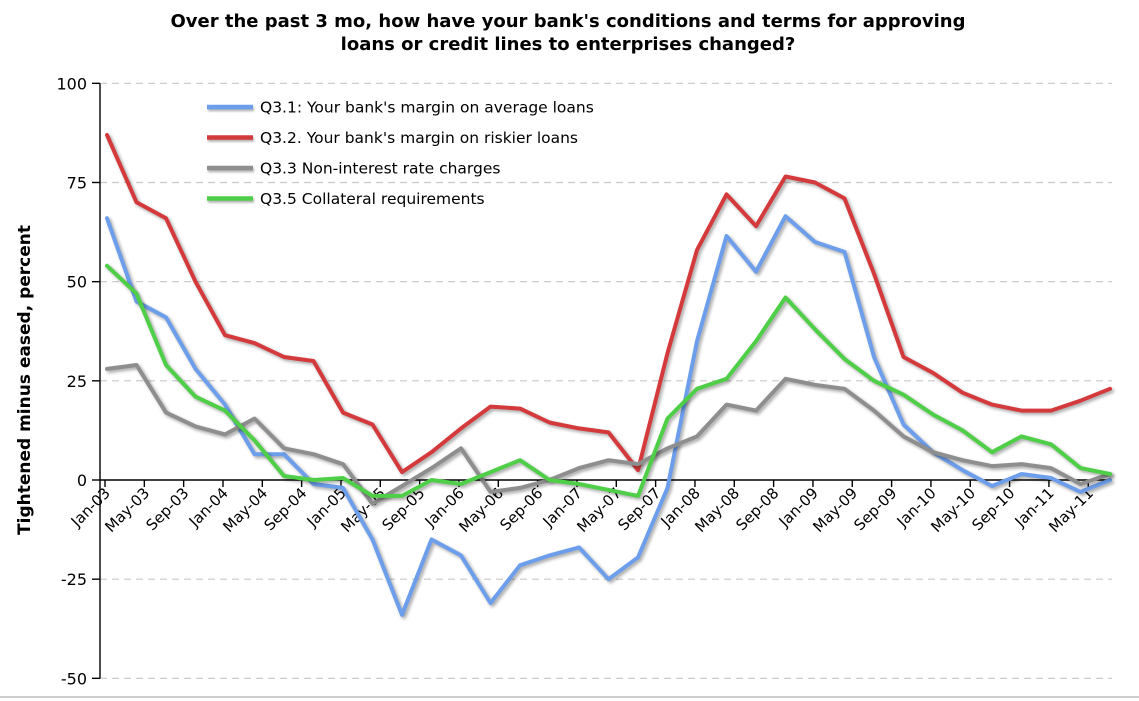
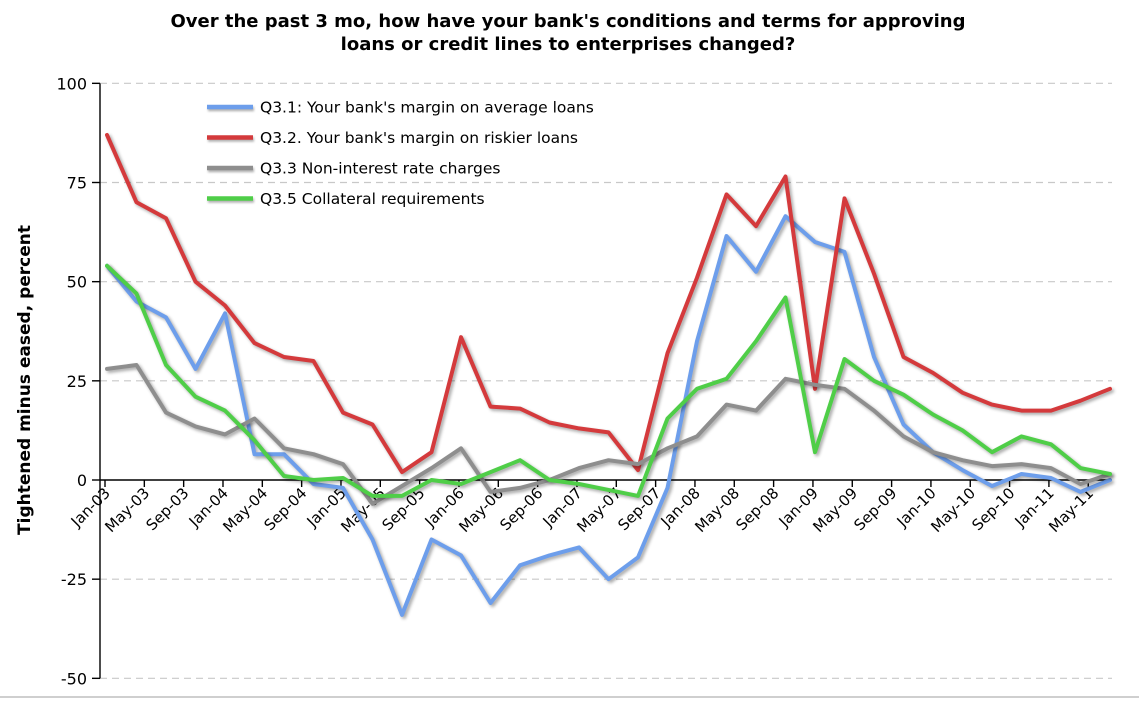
Q3.1: Your bank's margin on average loans/Jan-03: 66 -> 54
Q3.1: Your bank's margin on average loans/Jan-04: 19 -> 42
Q3.2. Your bank's margin on riskier loans/Jan-04: 36 -> 44
Q3.2. Your bank's margin on riskier loans/Jan-06: 13 -> 36
Q3.2. Your bank's margin on riskier loans/Jan-08: 58 -> 51
Q3.2. Your bank's margin on riskier loans/Jan-09: 75 -> 23
Q3.5 Collateral requirements/Jan-09: 38 -> 7
